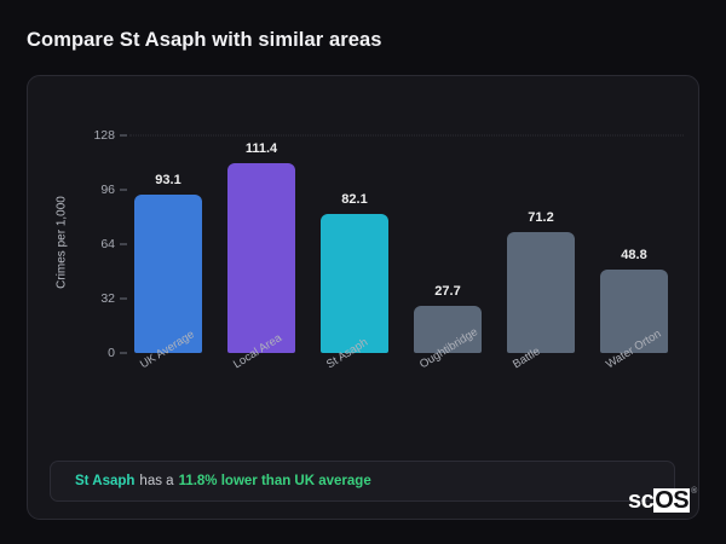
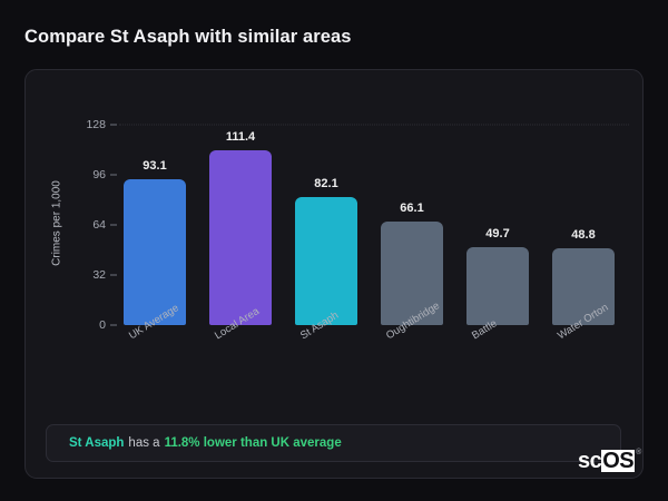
Oughtibridge: 27.7 -> 66.1
Battle: 71.2 -> 49.7
